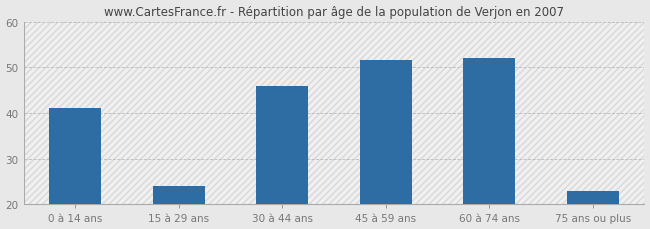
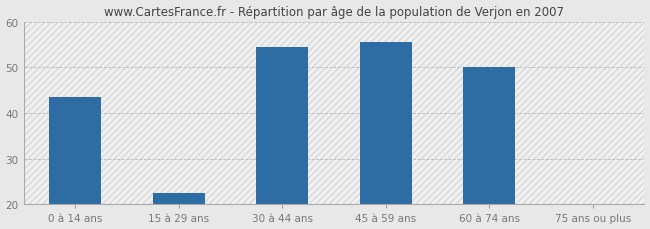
0 à 14 ans: 41.0 -> 43.5
15 à 29 ans: 24.0 -> 22.5
30 à 44 ans: 46.0 -> 54.5
45 à 59 ans: 51.5 -> 55.5
60 à 74 ans: 52.0 -> 50.0
75 ans ou plus: 23.0 -> 20.2
